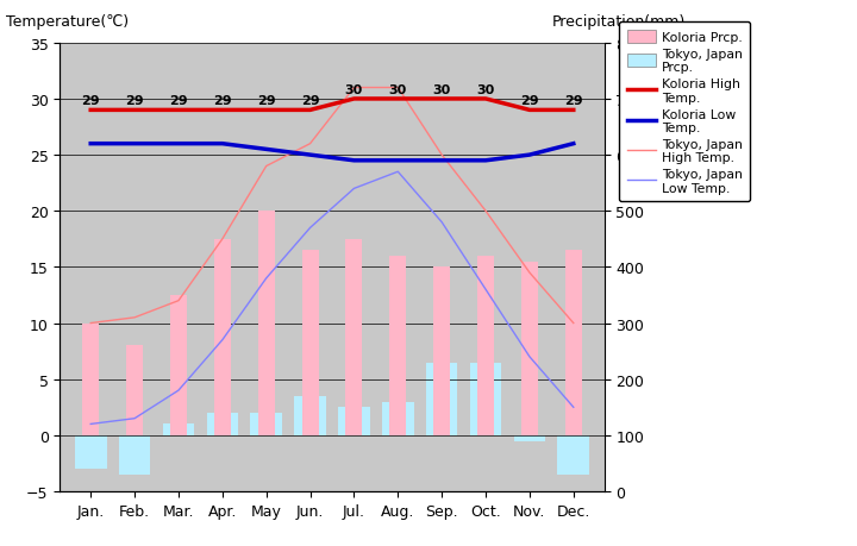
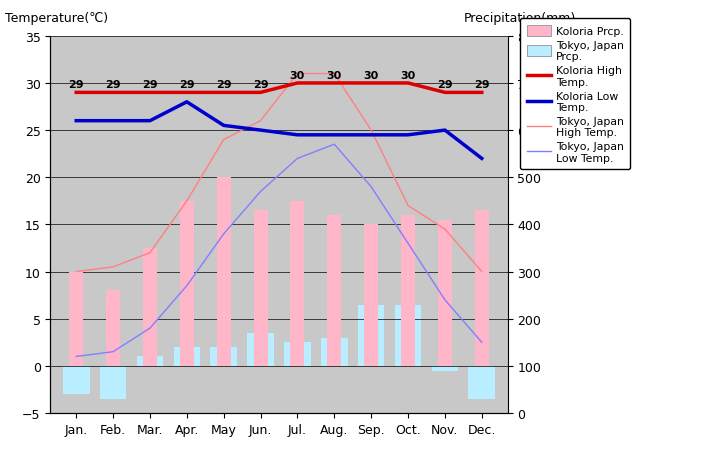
Koloria Low Temp./Apr.: 26.0 -> 28.0
Tokyo, Japan High Temp./Oct.: 20.0 -> 17.0
Koloria Low Temp./Dec.: 26.0 -> 22.0
